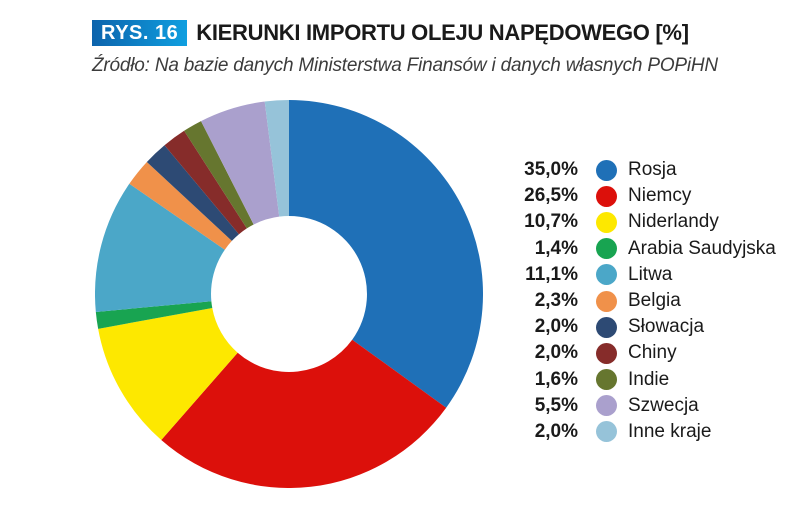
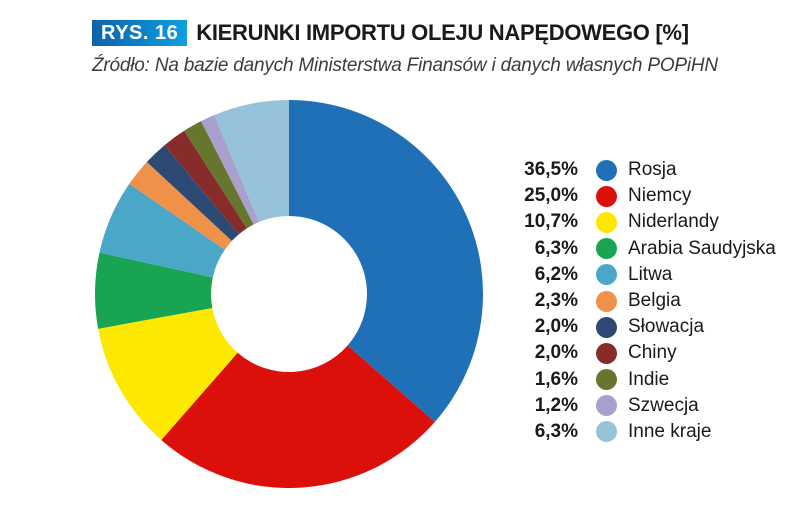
Rosja: 35,0% -> 36,5%
Niemcy: 26,5% -> 25,0%
Arabia Saudyjska: 1,4% -> 6,3%
Litwa: 11,1% -> 6,2%
Szwecja: 5,5% -> 1,2%
Inne kraje: 2,0% -> 6,3%
